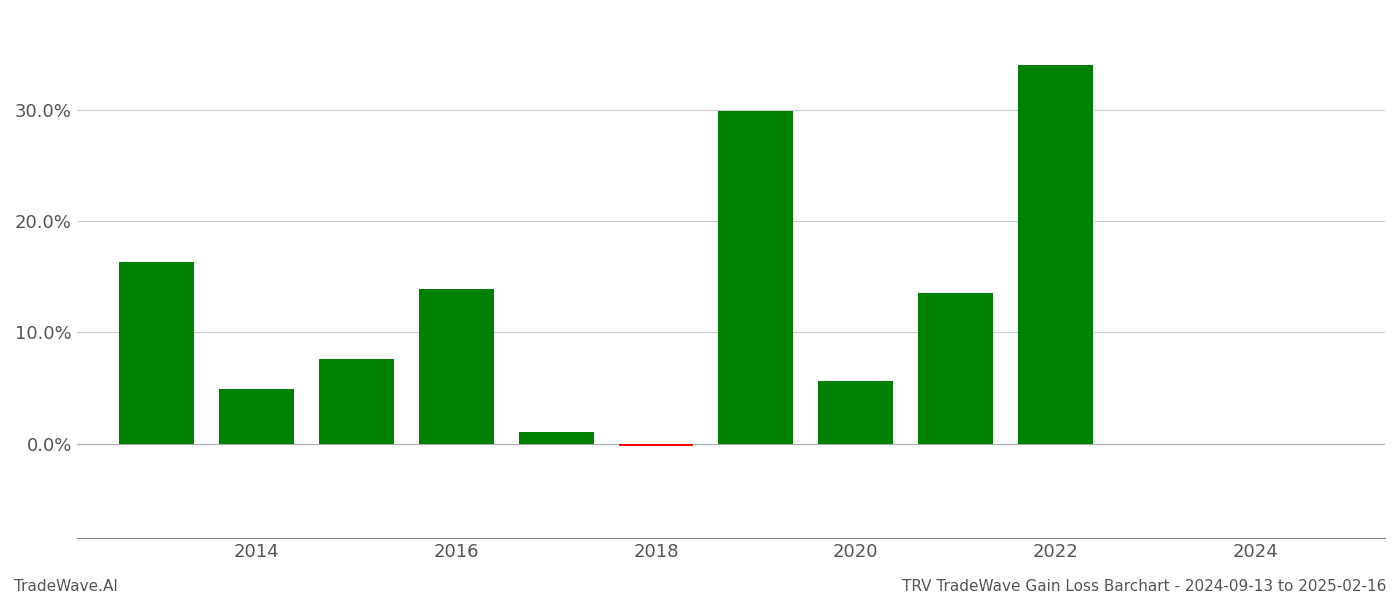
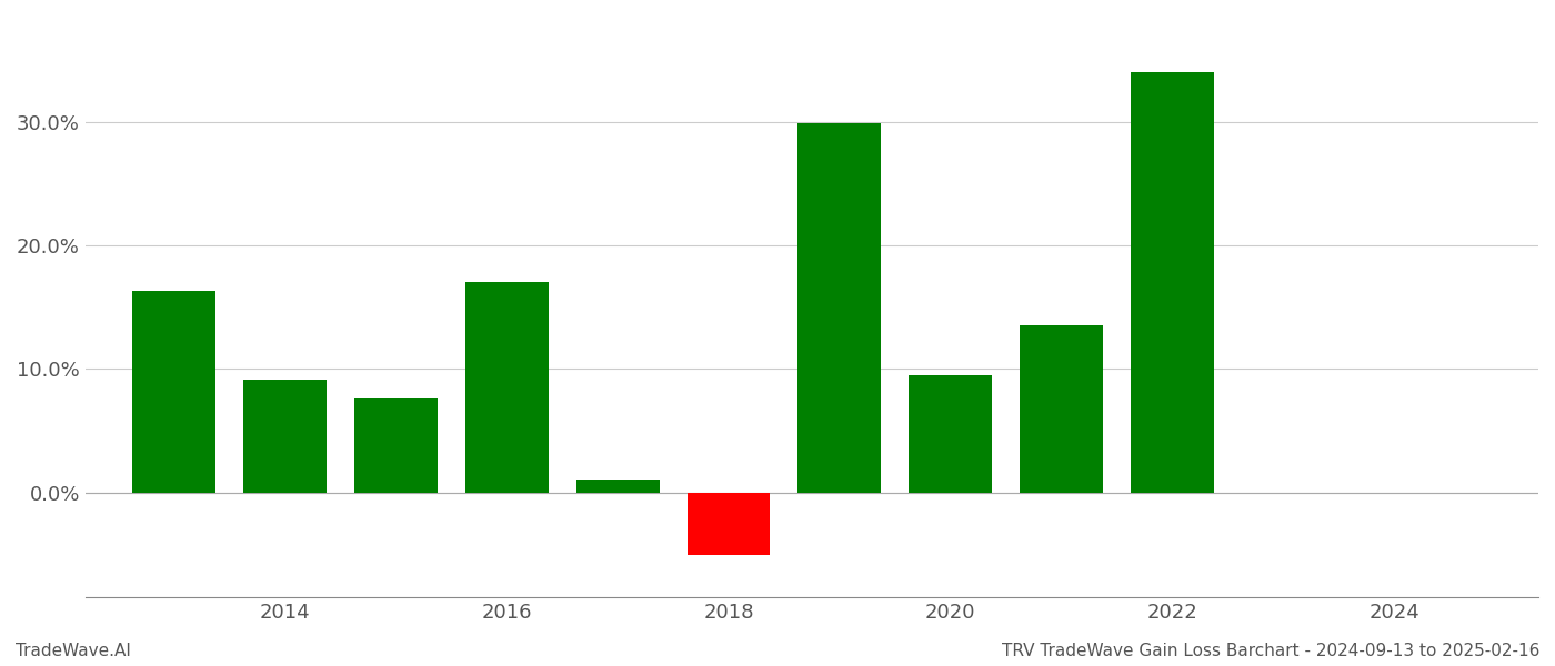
2014: 4.9% -> 9.1%
2016: 13.9% -> 17.0%
2018: -0.2% -> -5.1%
2020: 5.6% -> 9.5%
